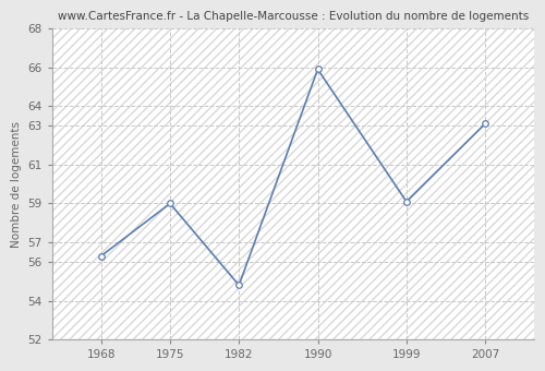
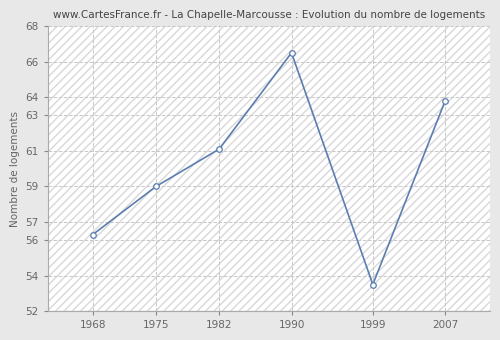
1982: 54.8 -> 61.1
1990: 65.9 -> 66.5
1999: 59.1 -> 53.5
2007: 63.1 -> 63.8
